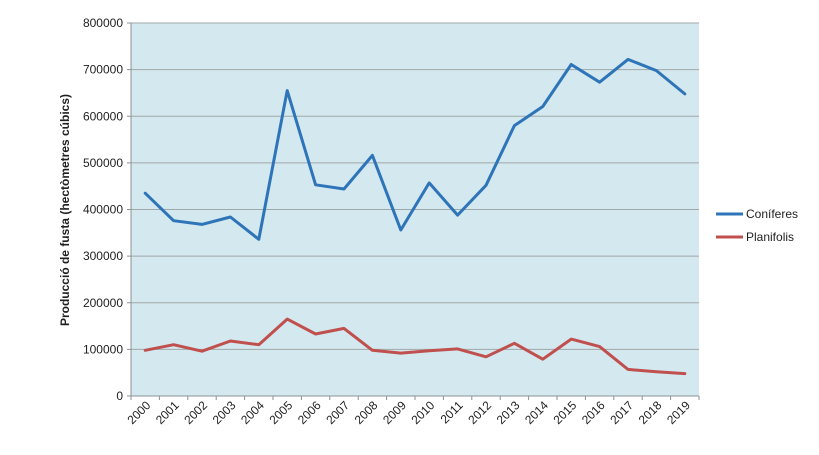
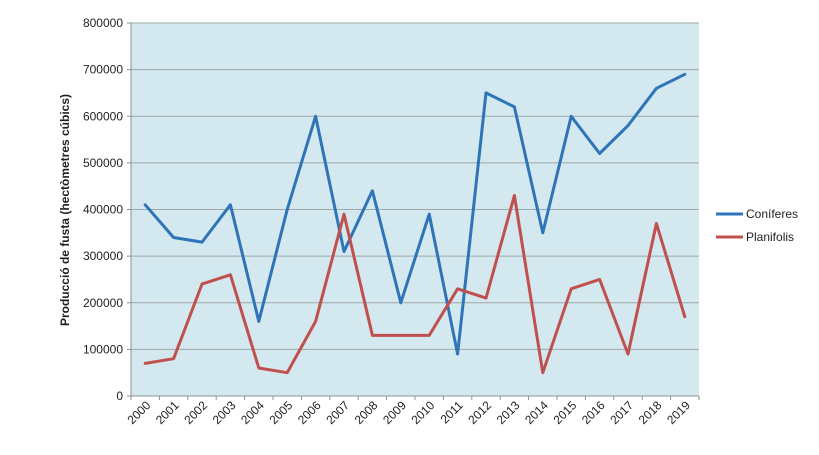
Coníferes/2000: 440000 -> 410000
Planifolis/2000: 100000 -> 70000
Coníferes/2001: 380000 -> 340000
Planifolis/2001: 110000 -> 80000
Coníferes/2002: 370000 -> 330000
Planifolis/2002: 100000 -> 240000
Coníferes/2003: 380000 -> 410000
Planifolis/2003: 120000 -> 260000
Coníferes/2004: 340000 -> 160000
Planifolis/2004: 110000 -> 60000
Coníferes/2005: 660000 -> 400000
Planifolis/2005: 160000 -> 50000
Coníferes/2006: 450000 -> 600000
Planifolis/2006: 130000 -> 160000
Coníferes/2007: 440000 -> 310000
Planifolis/2007: 140000 -> 390000
Coníferes/2008: 520000 -> 440000
Planifolis/2008: 100000 -> 130000
Coníferes/2009: 360000 -> 200000
Planifolis/2009: 90000 -> 130000
Coníferes/2010: 460000 -> 390000
Planifolis/2010: 100000 -> 130000
Coníferes/2011: 390000 -> 90000
Planifolis/2011: 100000 -> 230000
Coníferes/2012: 450000 -> 650000
Planifolis/2012: 80000 -> 210000
Coníferes/2013: 580000 -> 620000
Planifolis/2013: 110000 -> 430000
Coníferes/2014: 620000 -> 350000
Planifolis/2014: 80000 -> 50000
Coníferes/2015: 710000 -> 600000
Planifolis/2015: 120000 -> 230000
Coníferes/2016: 670000 -> 520000
Planifolis/2016: 110000 -> 250000
Coníferes/2017: 720000 -> 580000
Planifolis/2017: 60000 -> 90000
Coníferes/2018: 700000 -> 660000
Planifolis/2018: 50000 -> 370000
Coníferes/2019: 650000 -> 690000
Planifolis/2019: 50000 -> 170000
